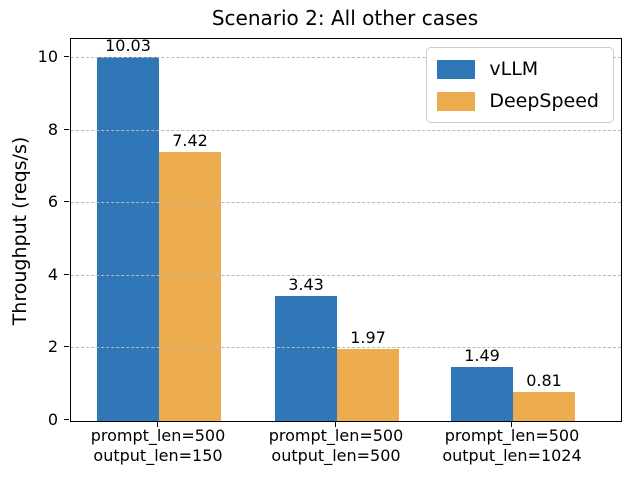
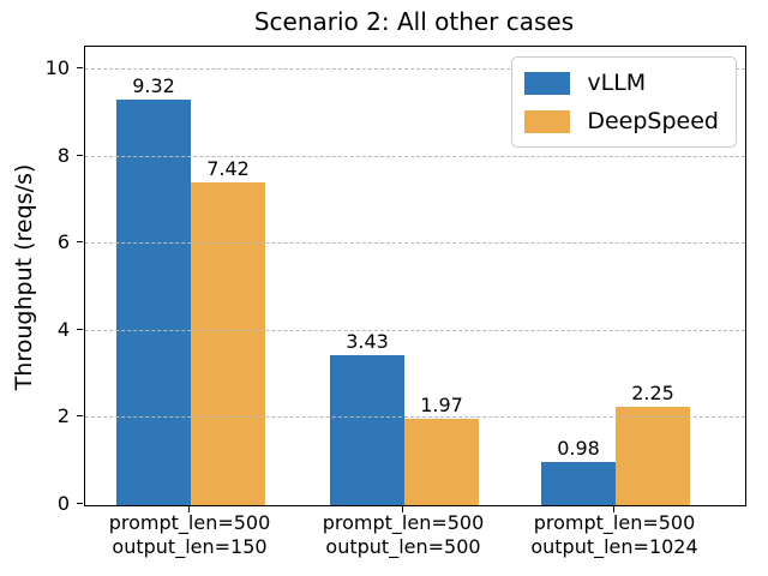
vLLM/prompt_len=500 output_len=150: 10.03 -> 9.32
vLLM/prompt_len=500 output_len=1024: 1.49 -> 0.98
DeepSpeed/prompt_len=500 output_len=1024: 0.81 -> 2.25
